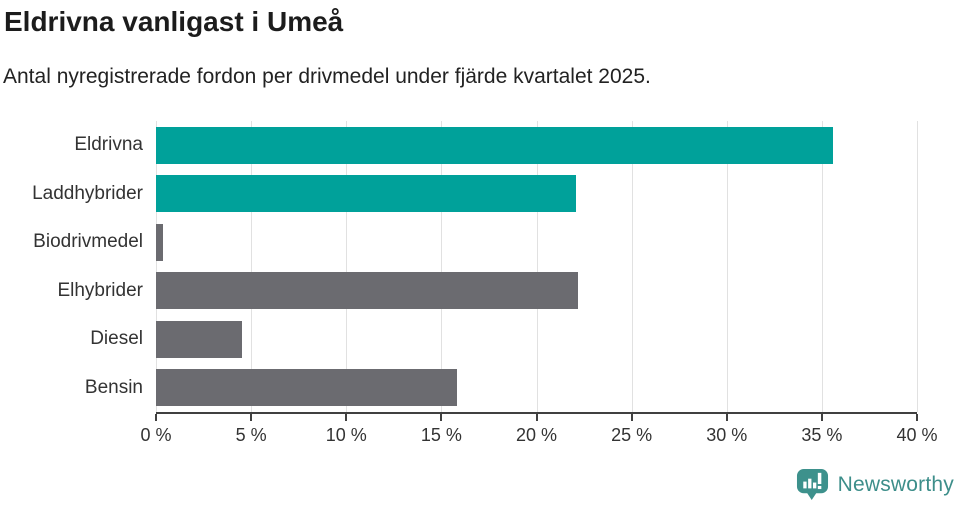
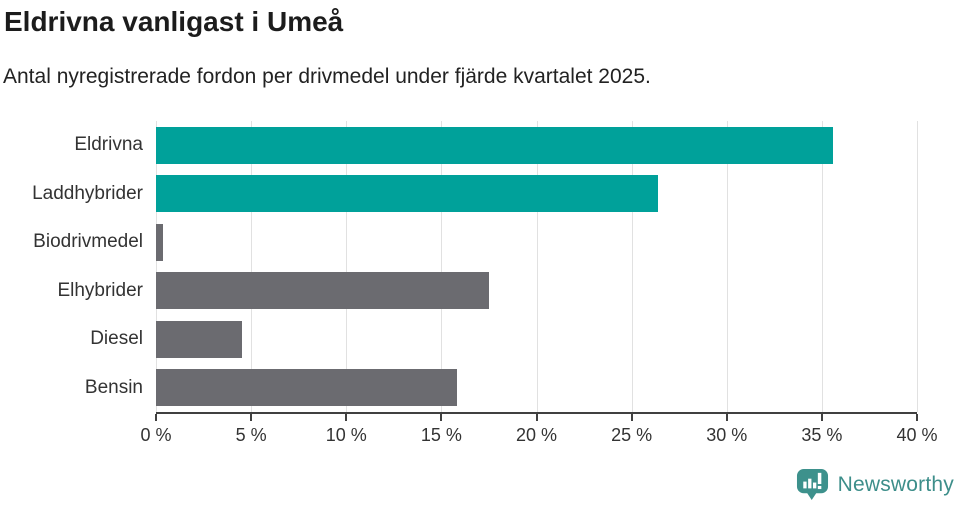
Laddhybrider: 22.1% -> 26.4%
Elhybrider: 22.2% -> 17.5%
